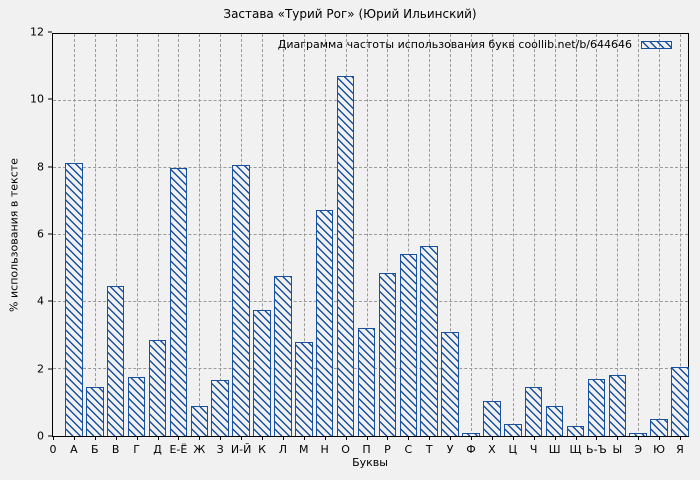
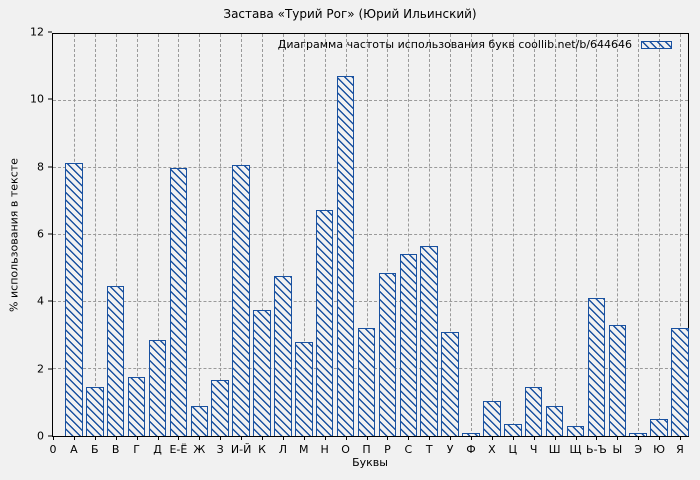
Ь-Ъ: 1.7 -> 4.1
Ы: 1.8 -> 3.3
Я: 2.0 -> 3.2
